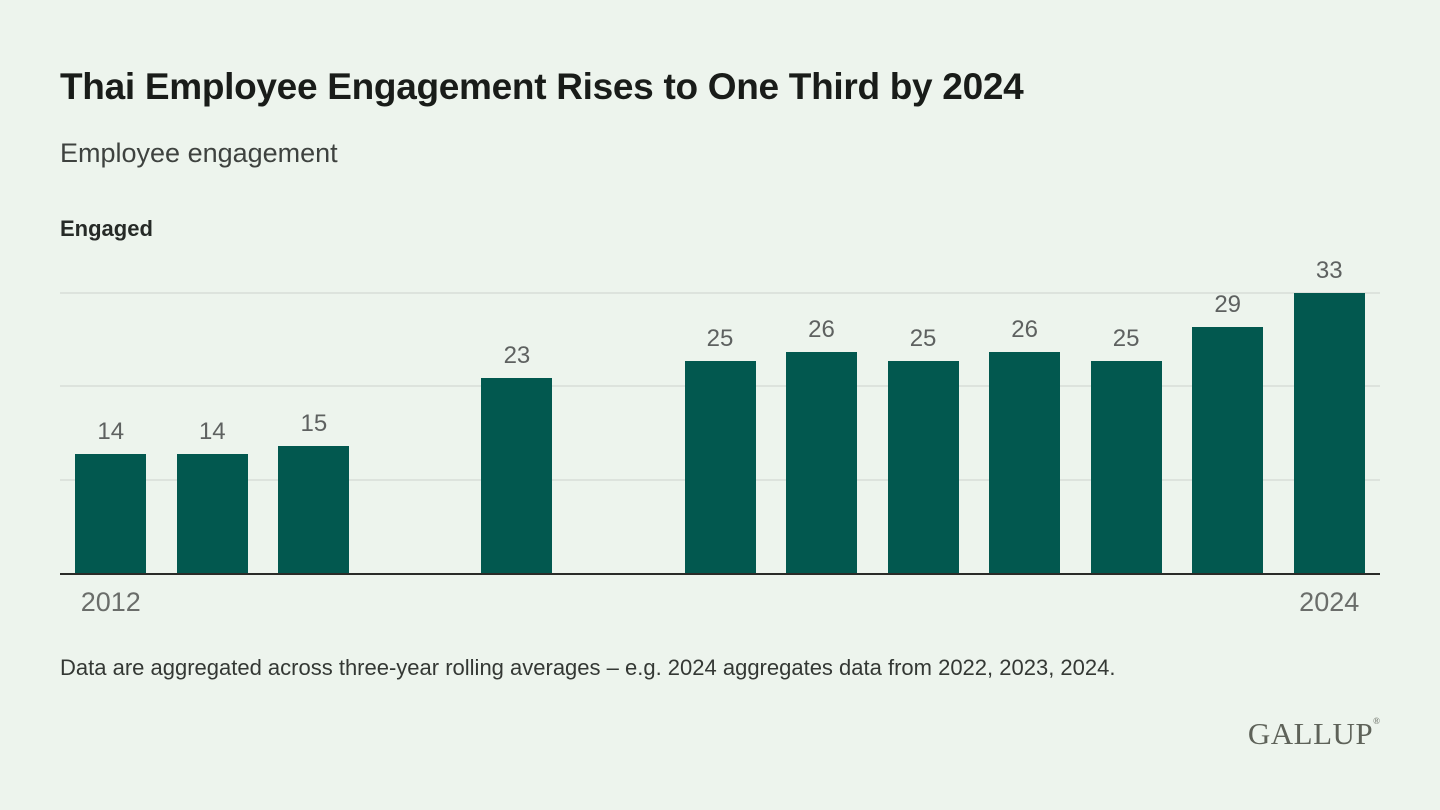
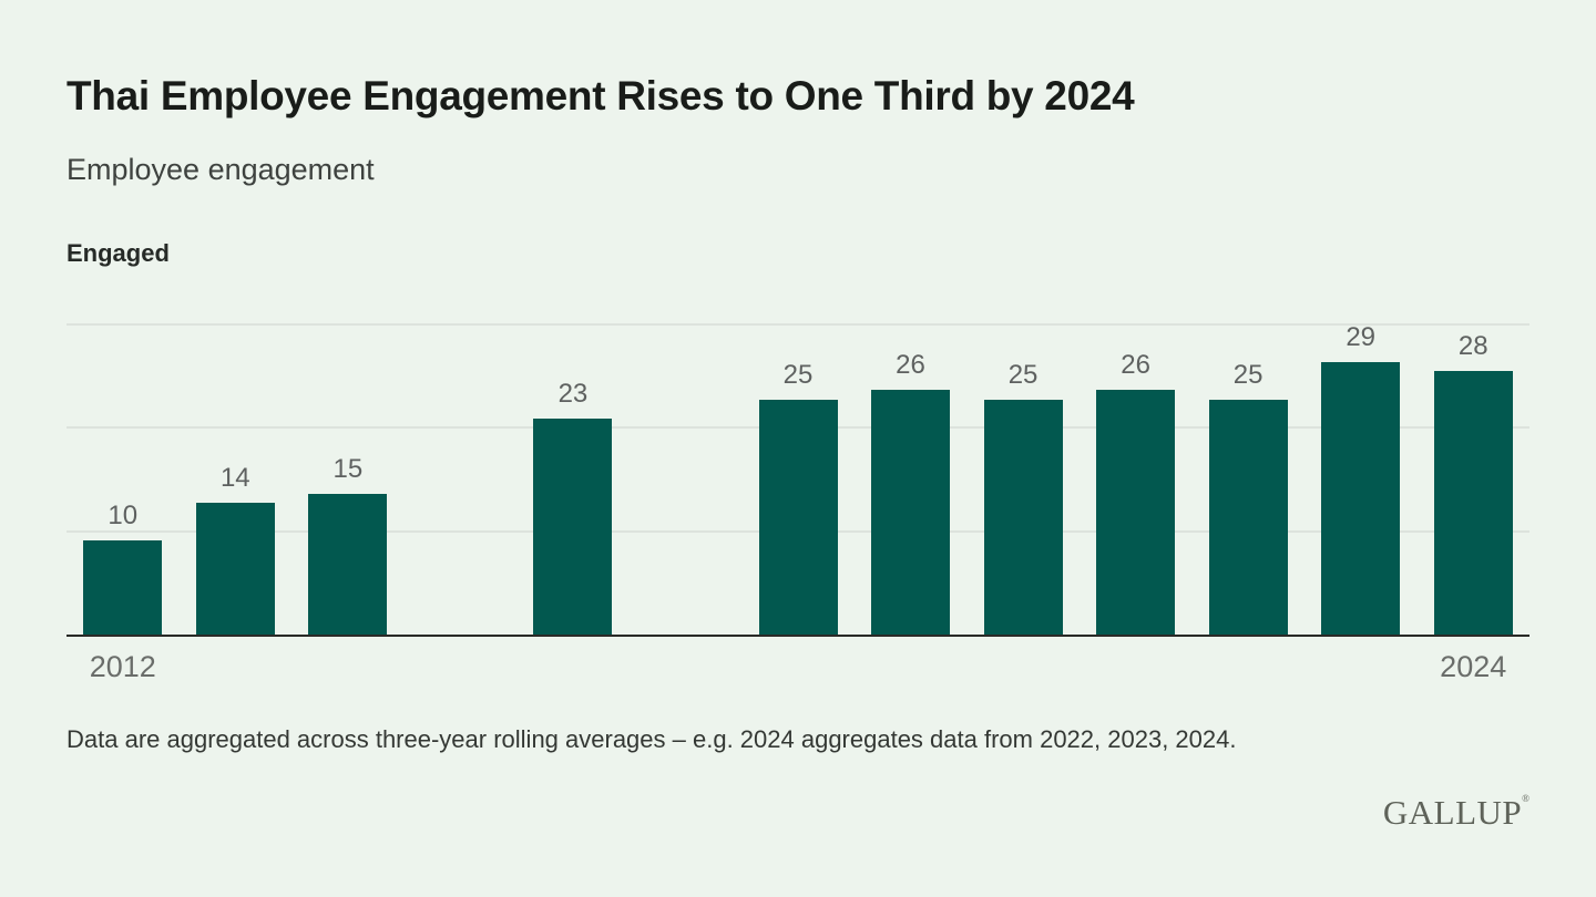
2012: 14 -> 10
2024: 33 -> 28
